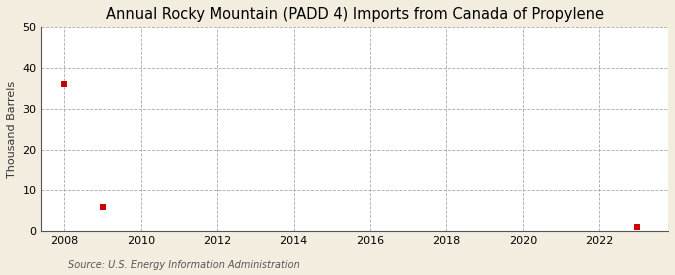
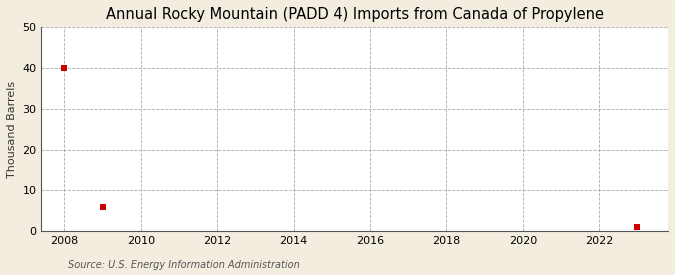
2008: 36 -> 40
